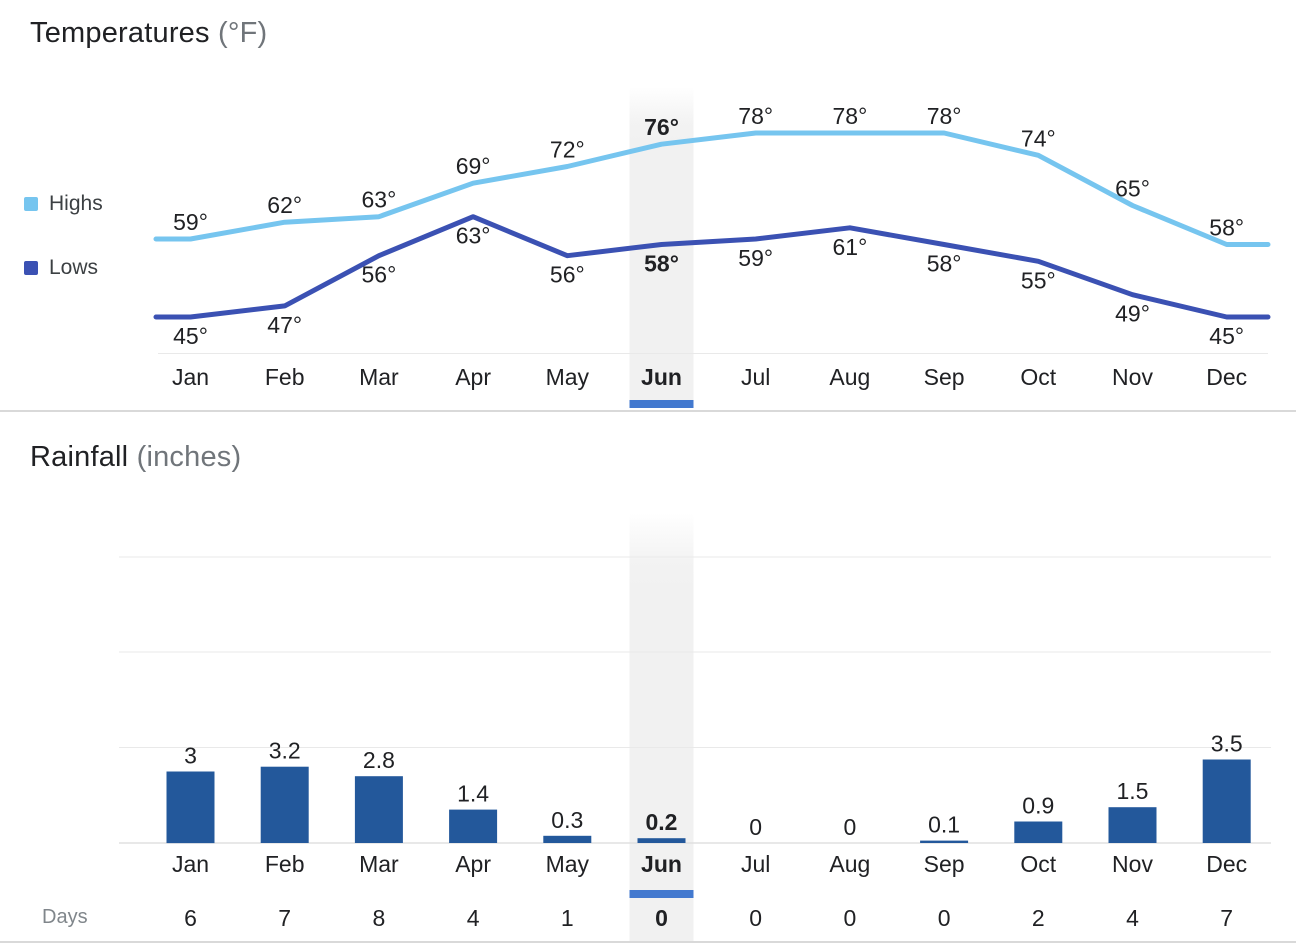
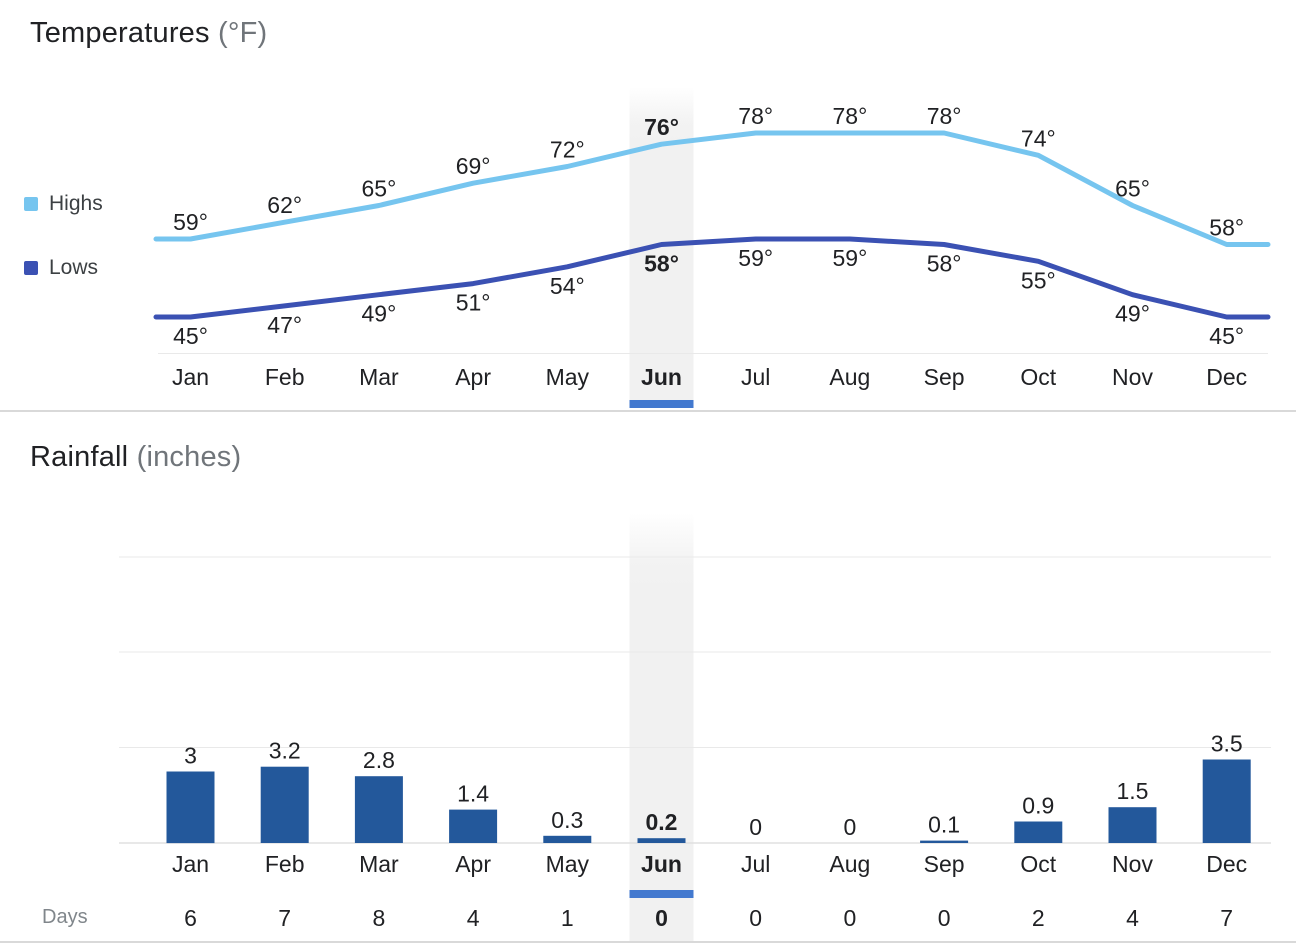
Temperatures (°F)/Highs/Mar: 63° -> 65°
Temperatures (°F)/Lows/Mar: 56° -> 49°
Temperatures (°F)/Lows/Apr: 63° -> 51°
Temperatures (°F)/Lows/May: 56° -> 54°
Temperatures (°F)/Lows/Aug: 61° -> 59°
